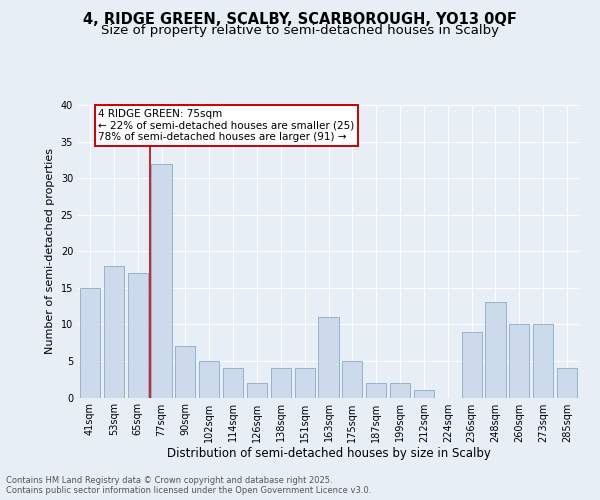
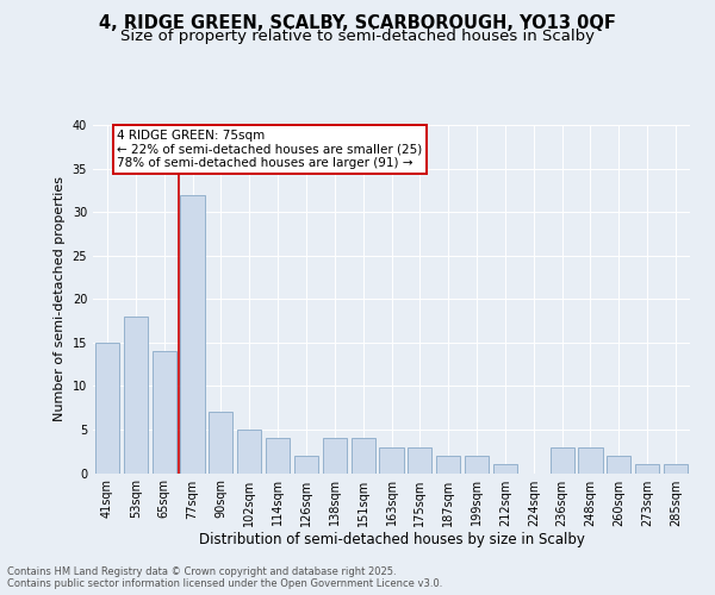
65sqm: 17 -> 14
163sqm: 11 -> 3
175sqm: 5 -> 3
236sqm: 9 -> 3
248sqm: 13 -> 3
260sqm: 10 -> 2
273sqm: 10 -> 1
285sqm: 4 -> 1
